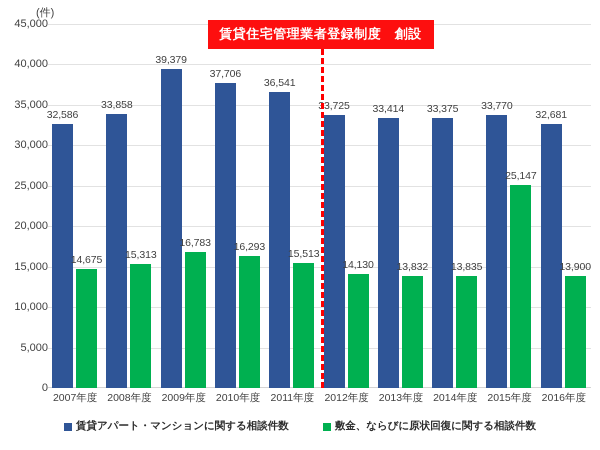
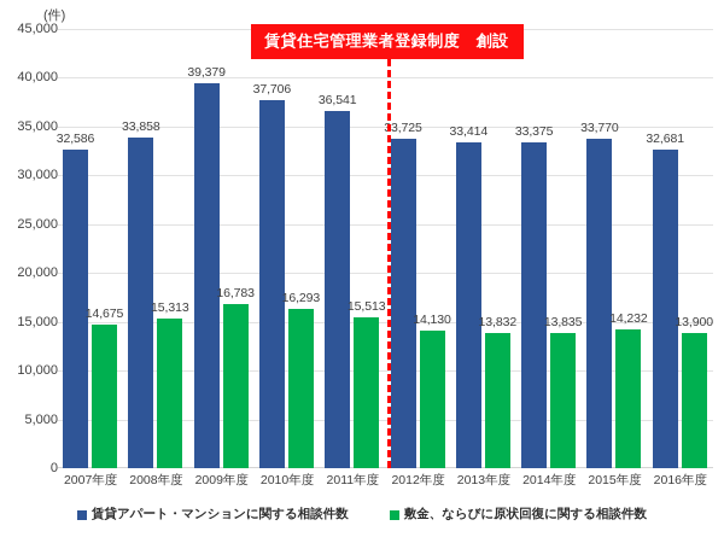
敷金、ならびに原状回復に関する相談件数/2015年度: 25,147 -> 14,232
